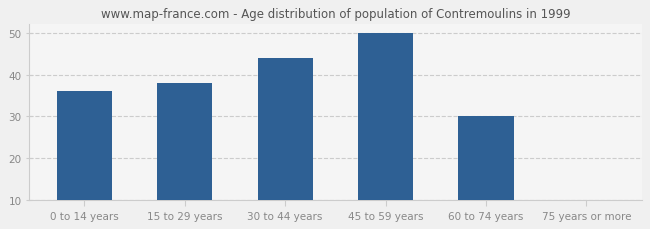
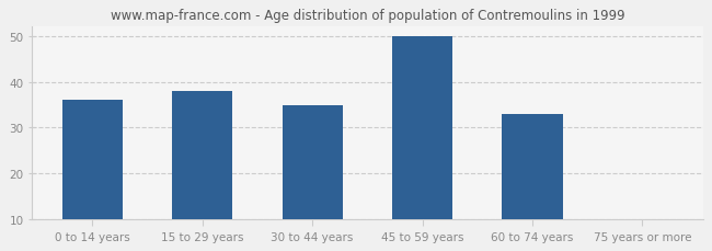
30 to 44 years: 44 -> 35
60 to 74 years: 30 -> 33
